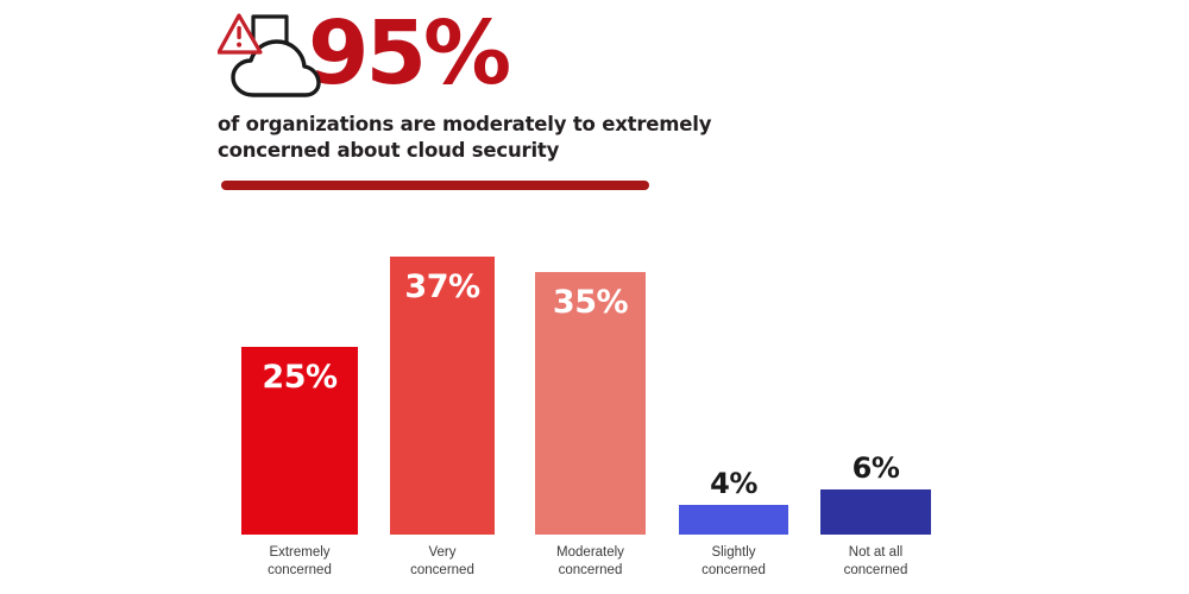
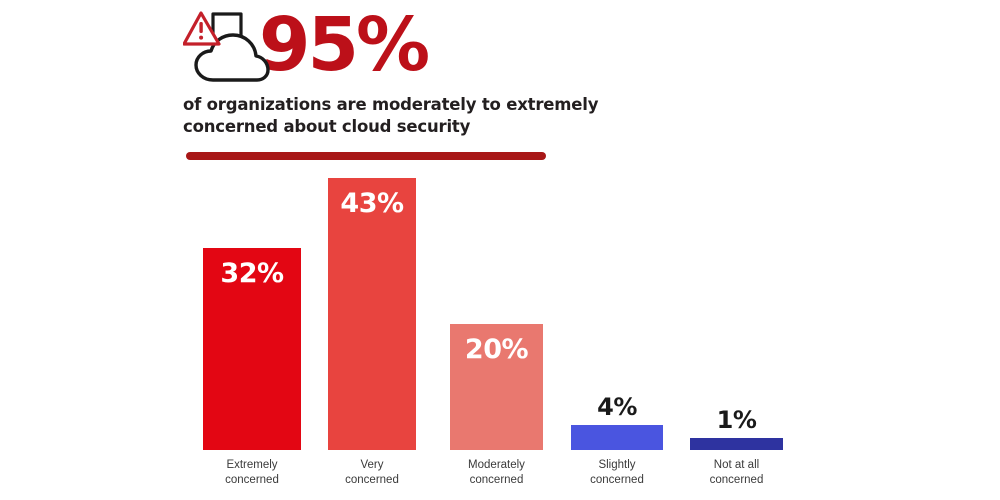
Extremely concerned: 25% -> 32%
Very concerned: 37% -> 43%
Moderately concerned: 35% -> 20%
Not at all concerned: 6% -> 1%
